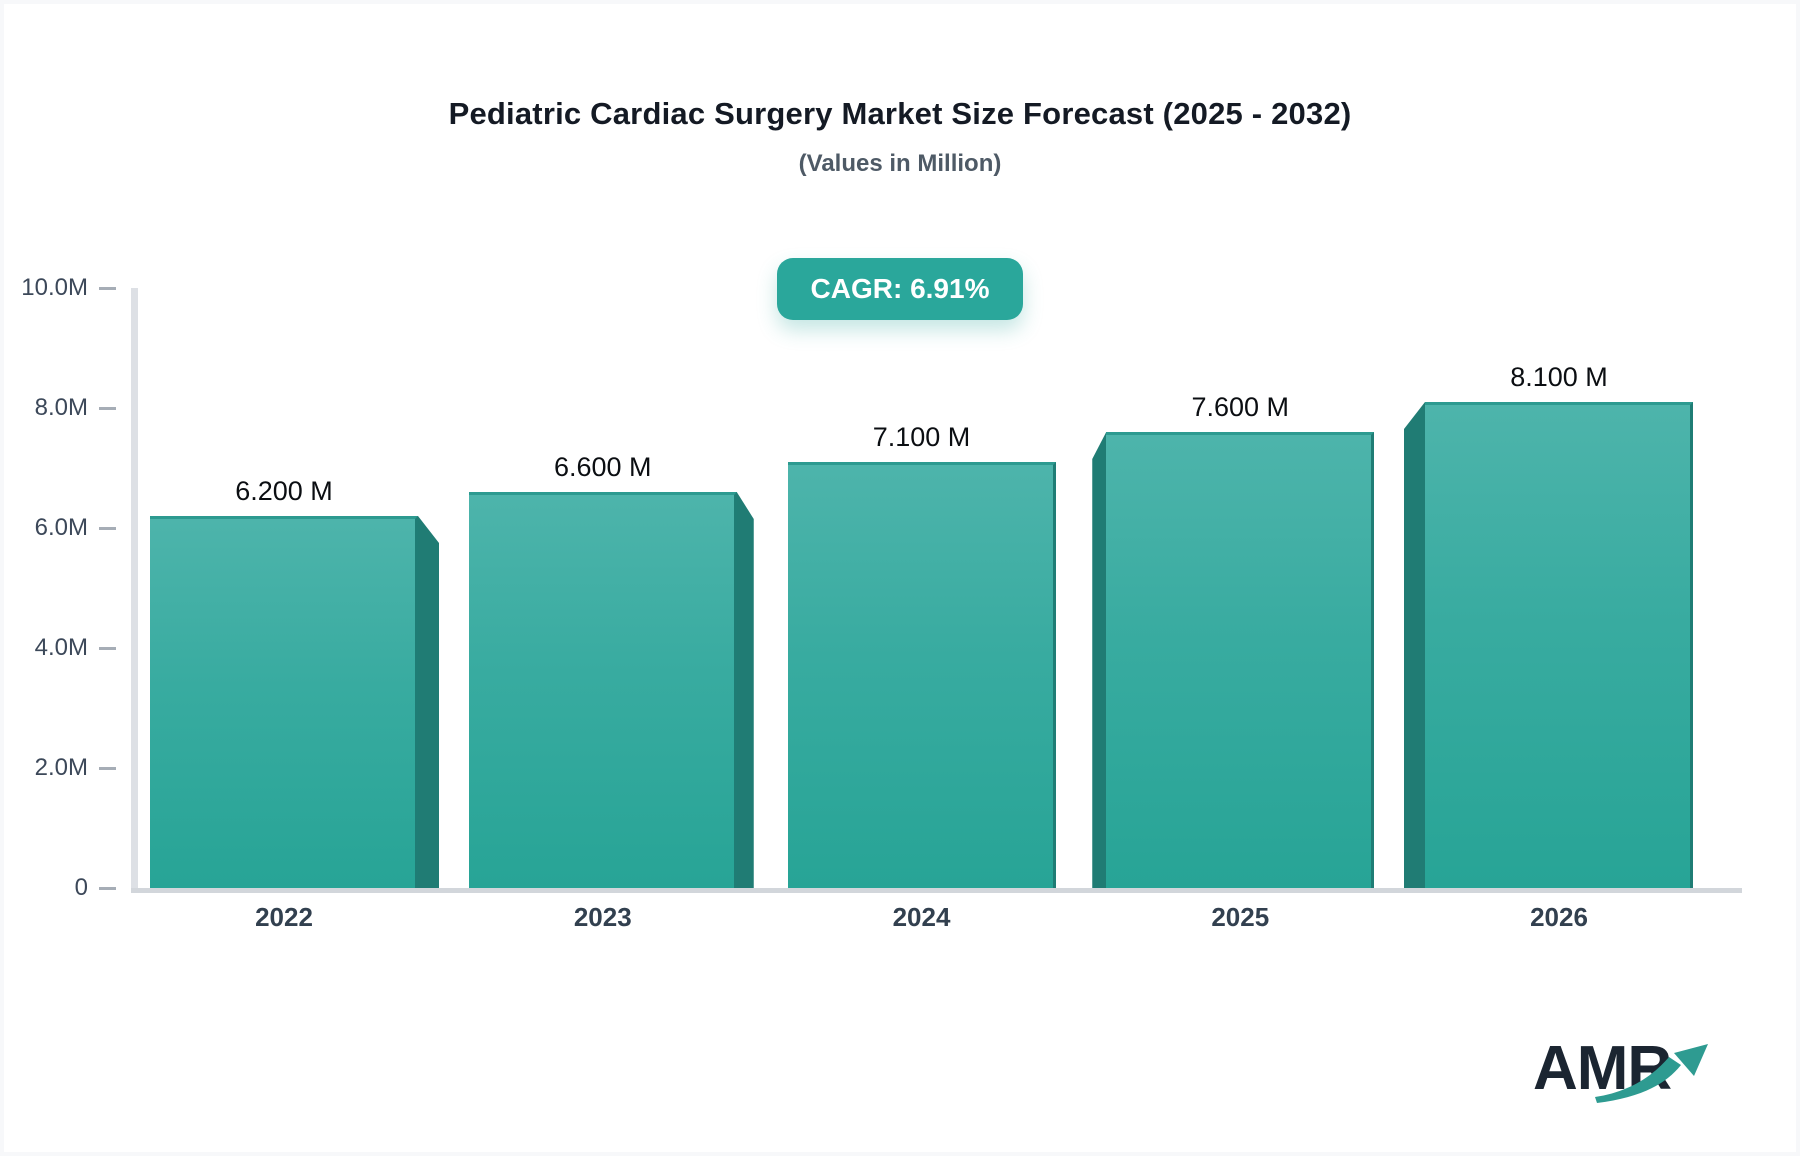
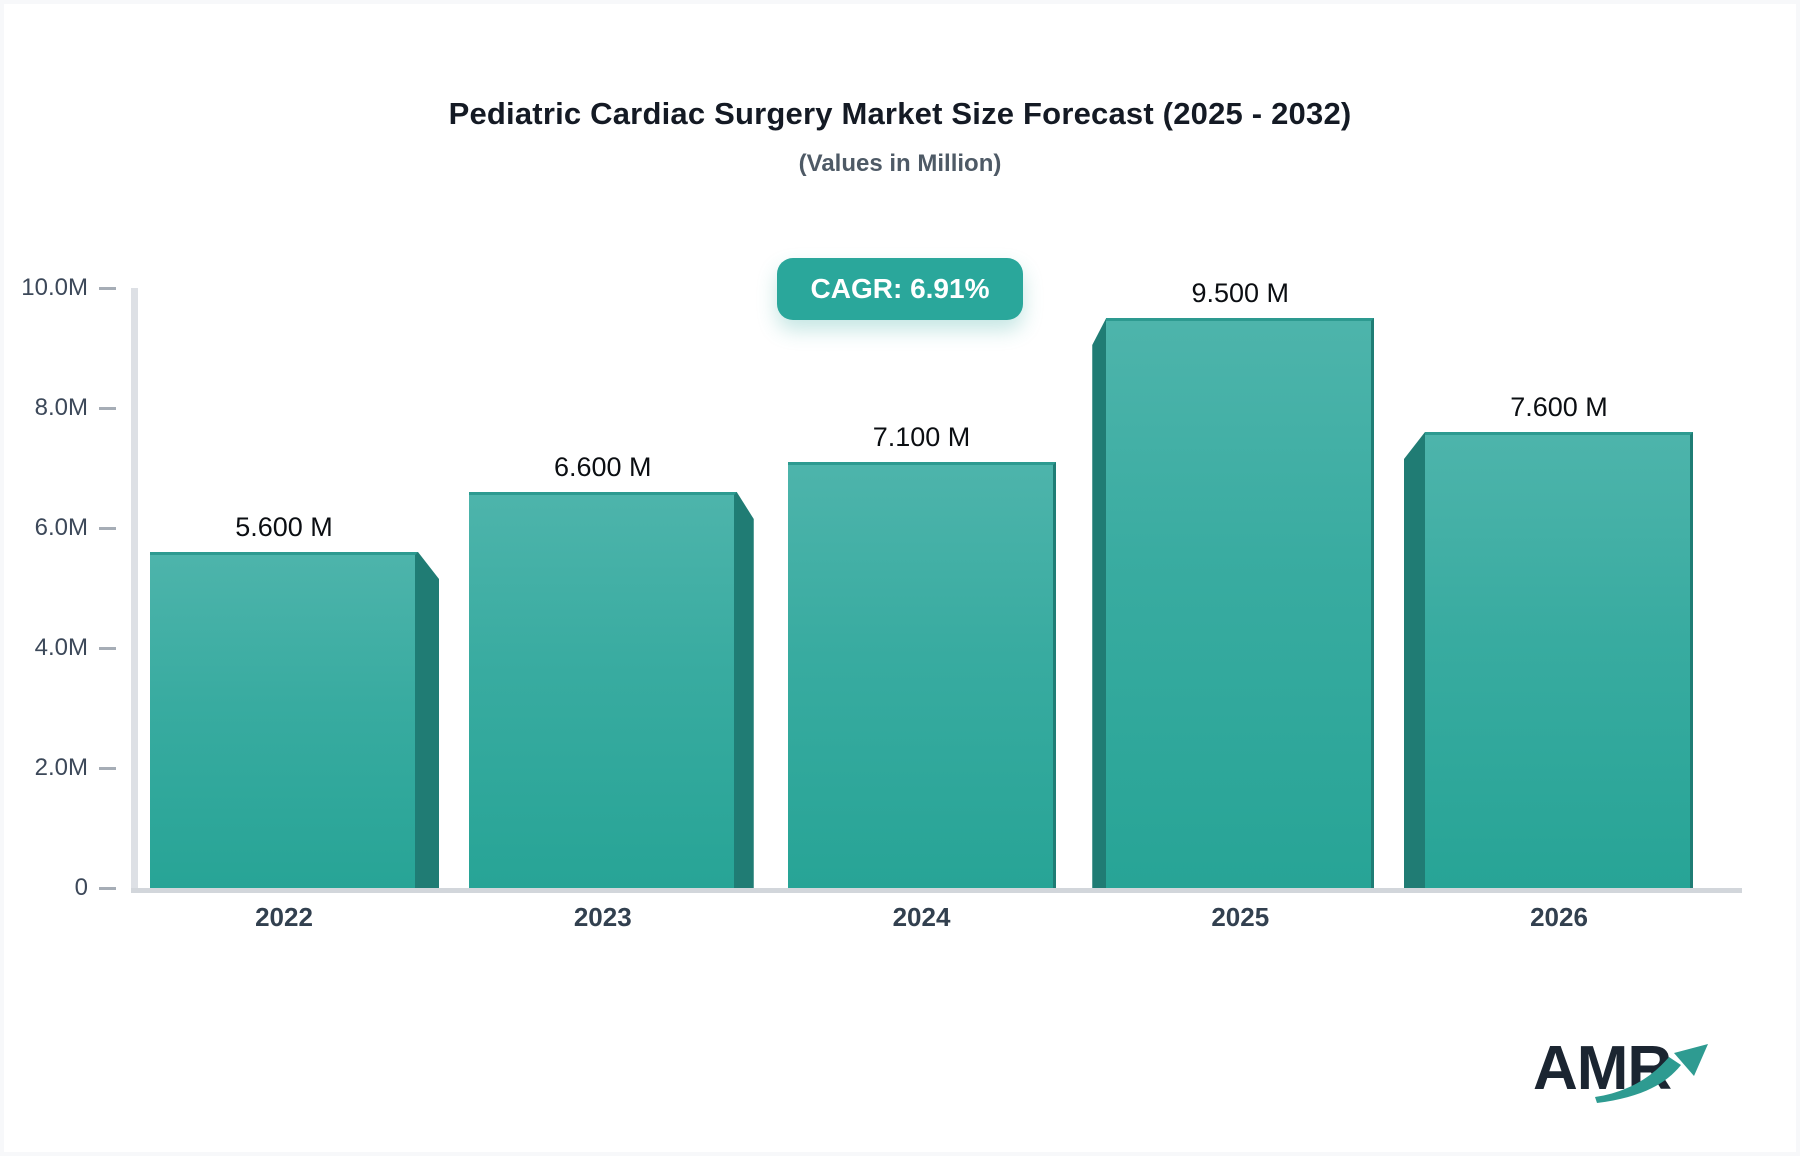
2022: 6.200 -> 5.600
2025: 7.600 -> 9.500
2026: 8.100 -> 7.600
